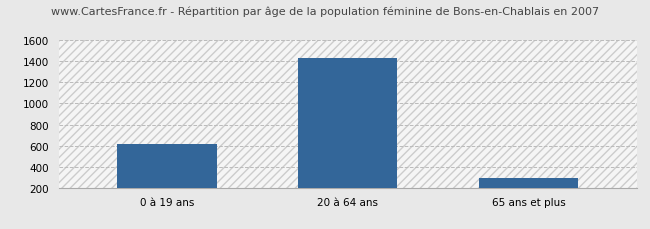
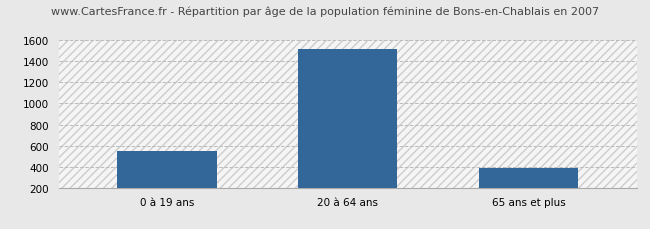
0 à 19 ans: 620 -> 550
20 à 64 ans: 1430 -> 1520
65 ans et plus: 300 -> 390
